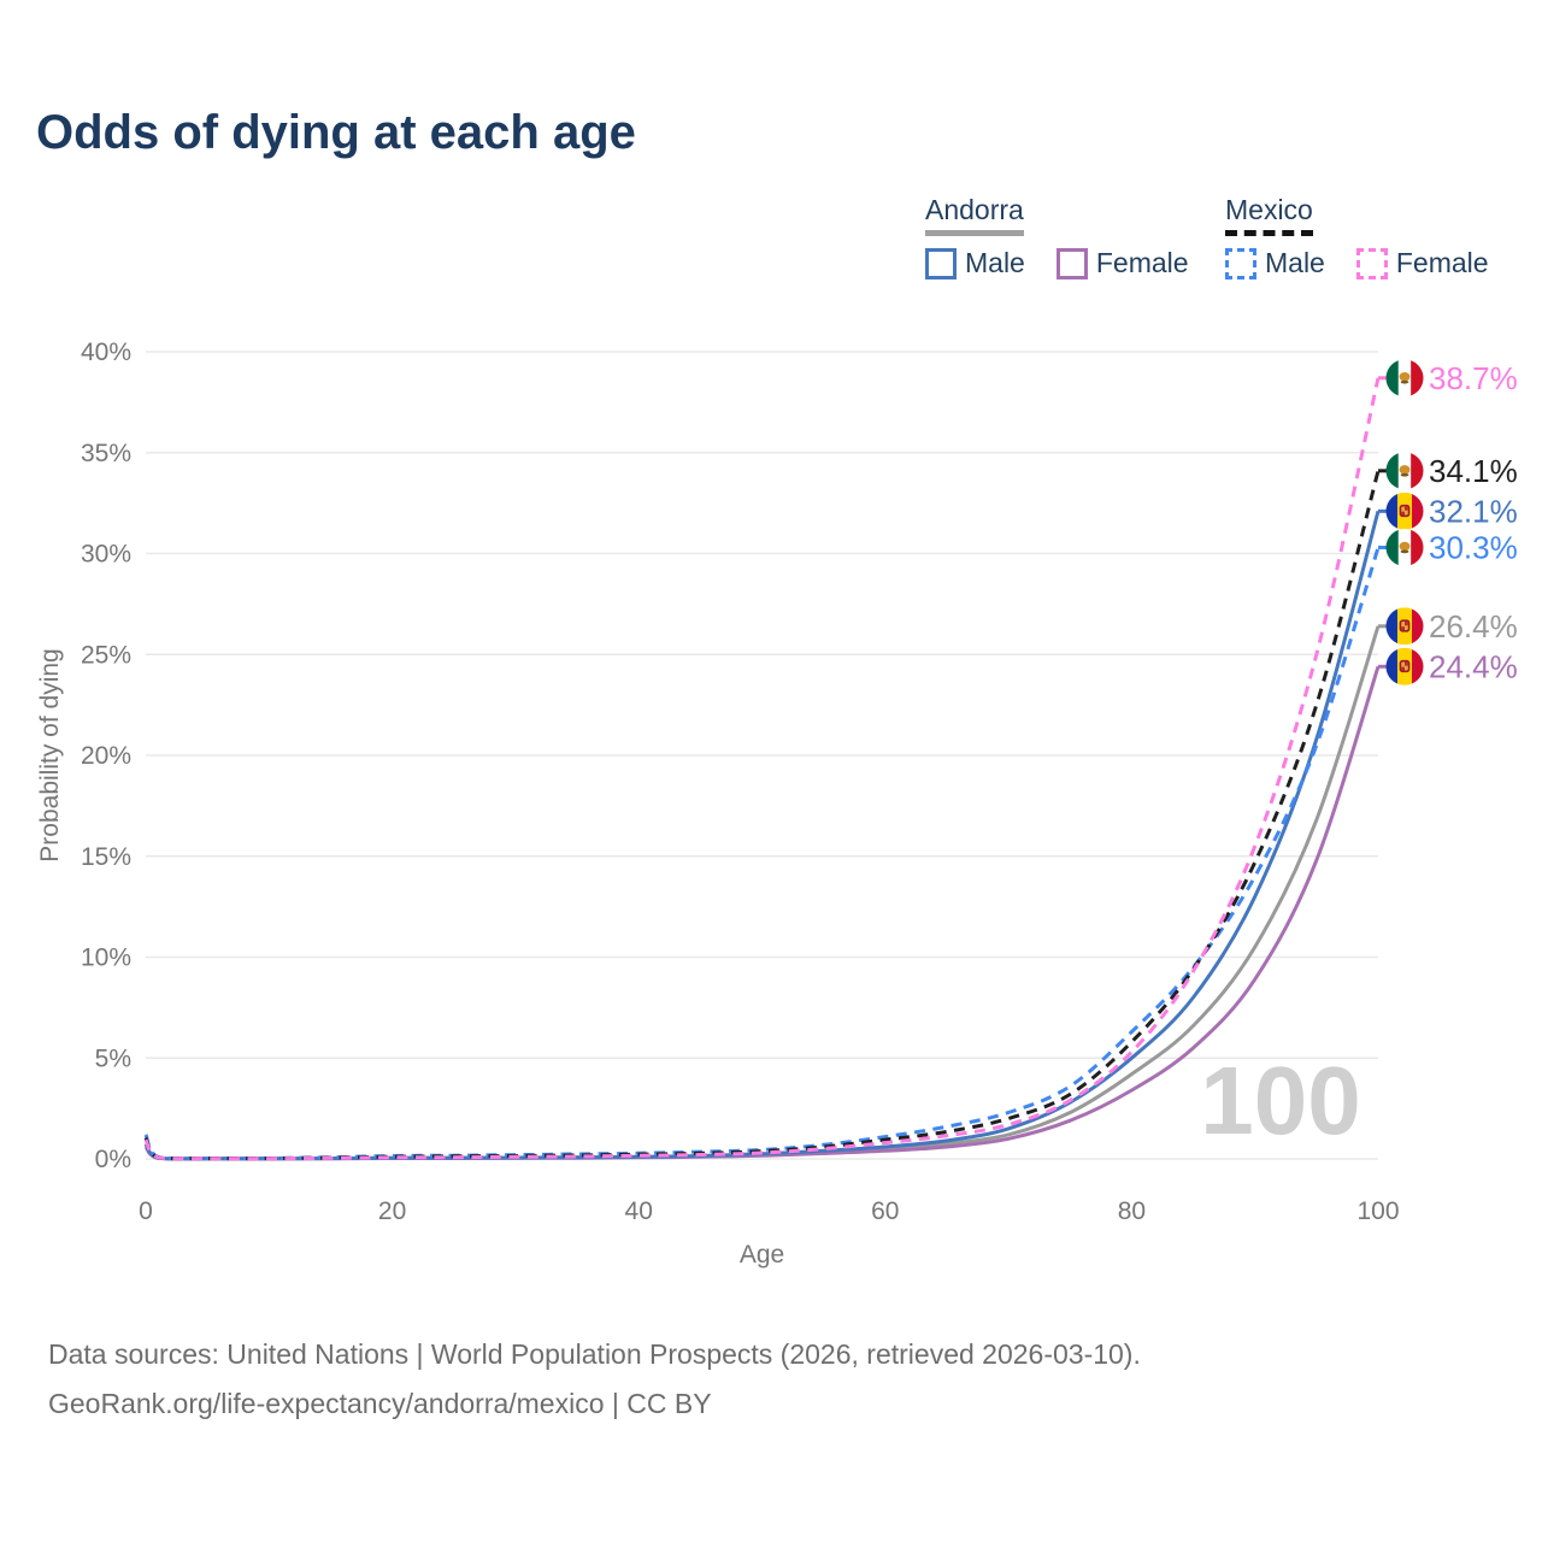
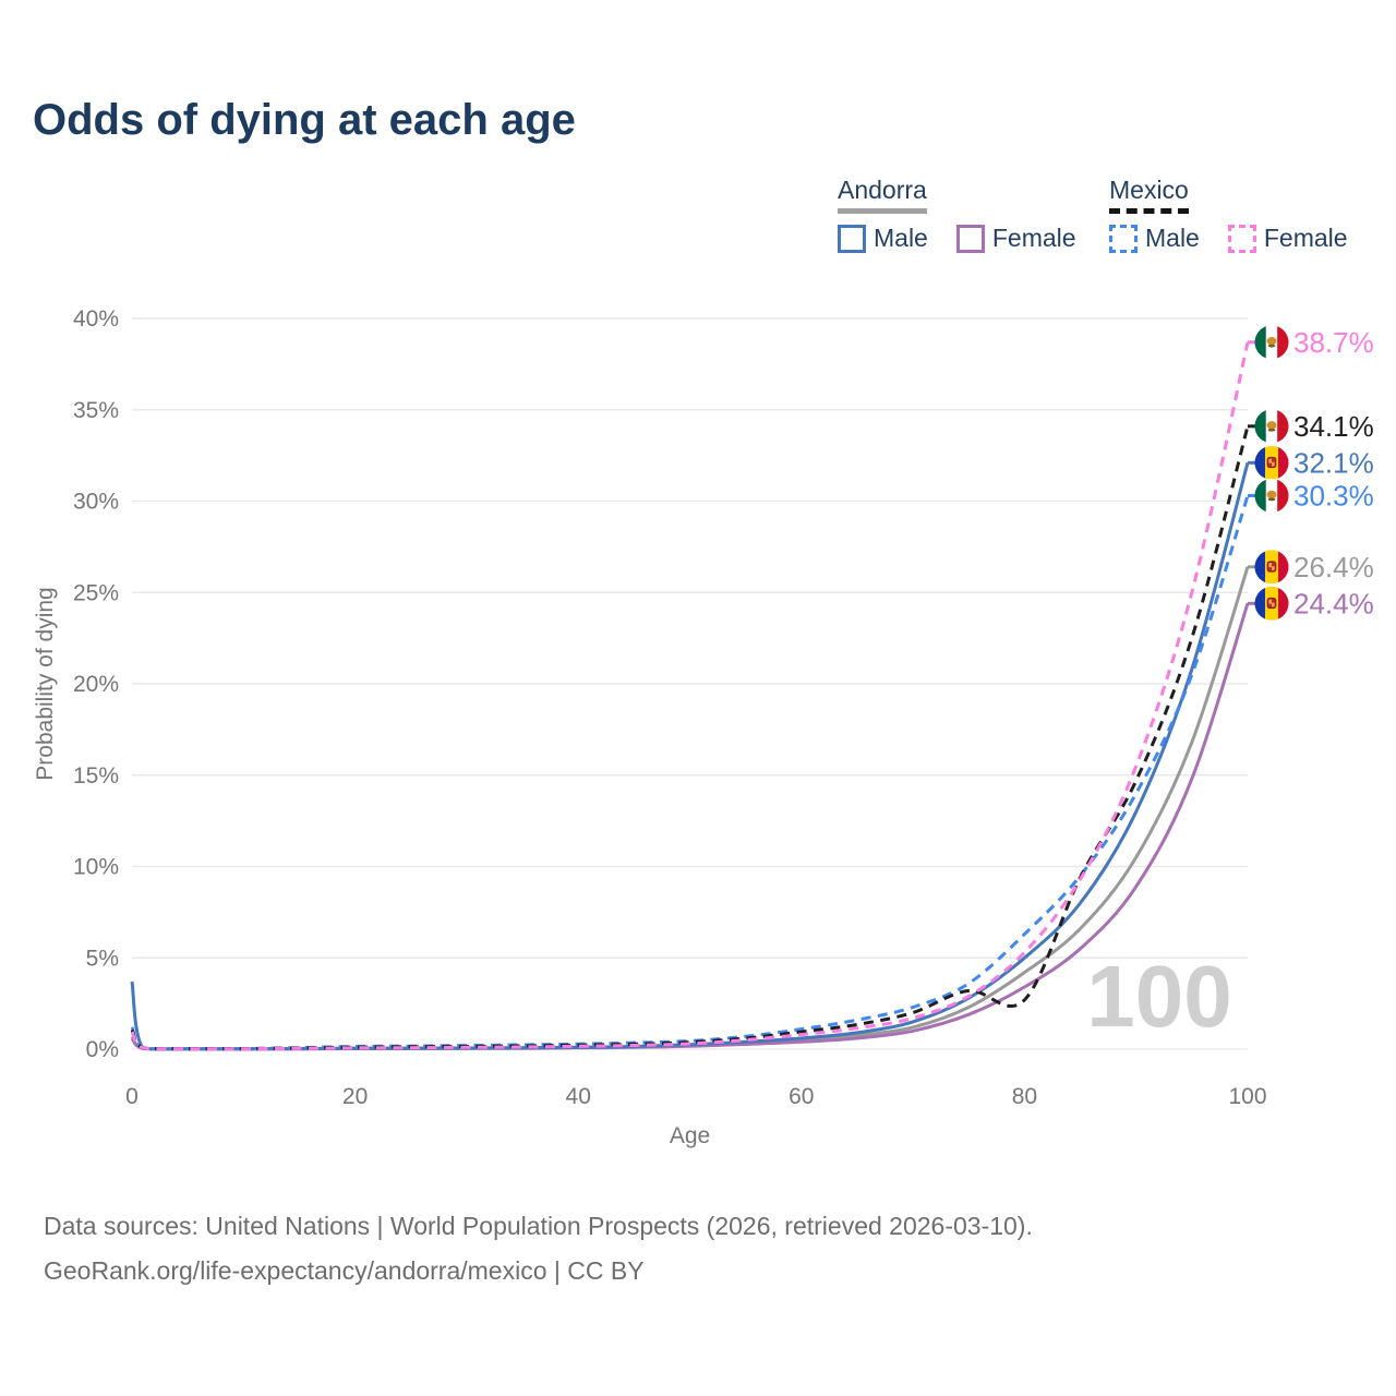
Andorra Male/0: 0.8% -> 3.7%
Mexico/80: 5.8% -> 2.7%
